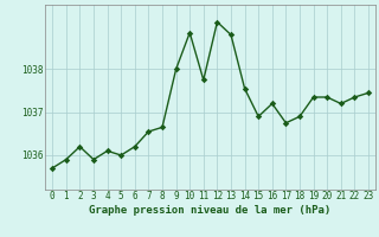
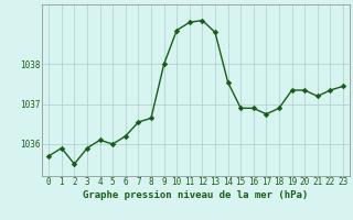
2: 1036.20 -> 1035.50
11: 1037.75 -> 1039.05
16: 1037.20 -> 1036.90
